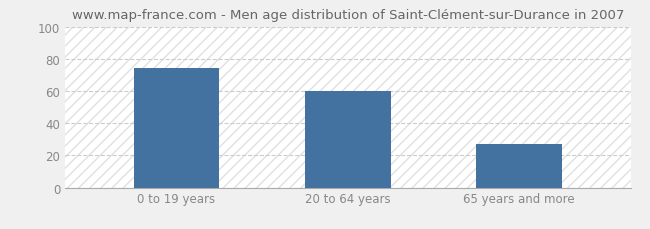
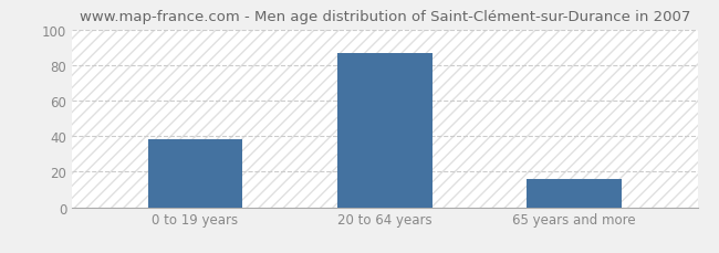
0 to 19 years: 74 -> 38
20 to 64 years: 60 -> 87
65 years and more: 27 -> 16
